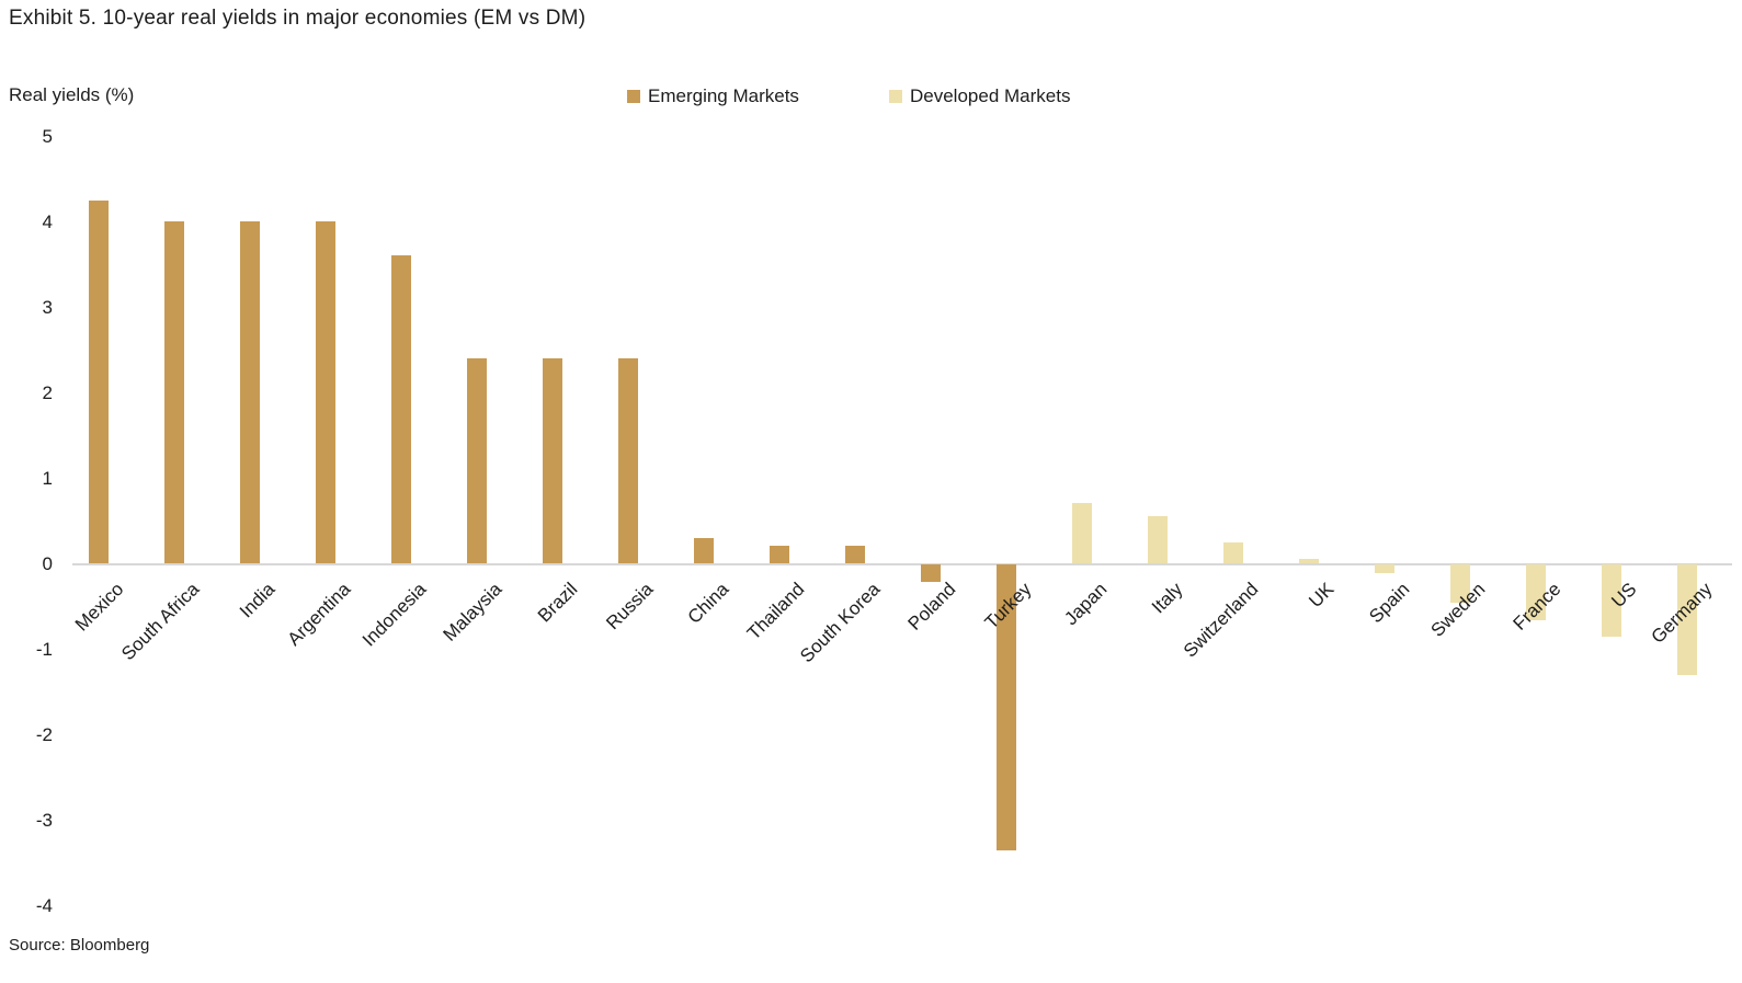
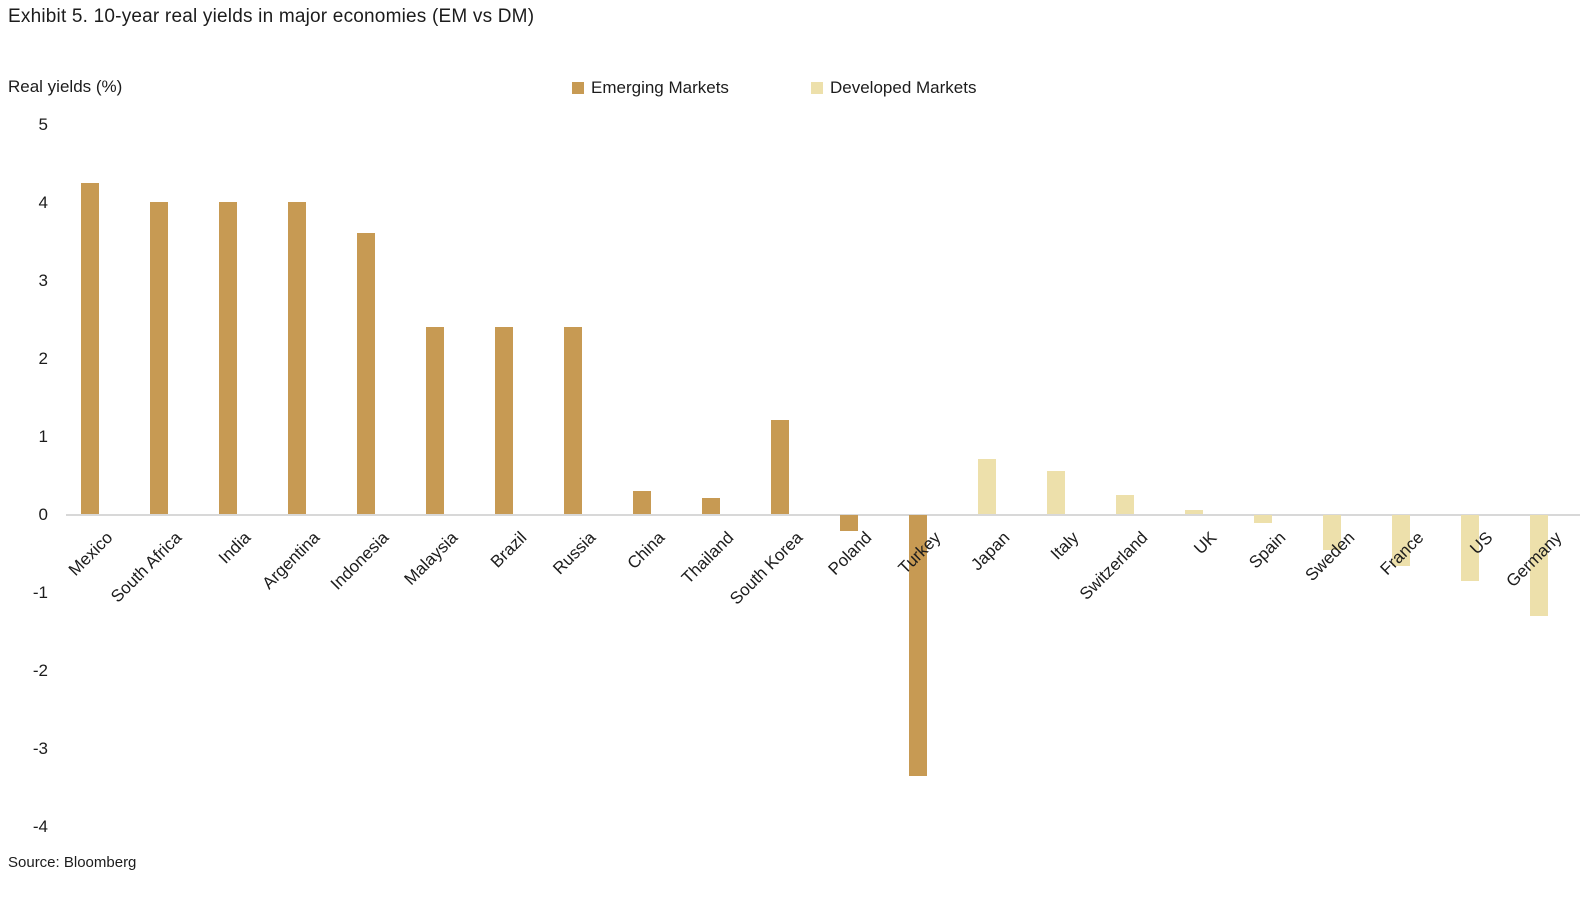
Emerging Markets/South Korea: 0.2 -> 1.2
